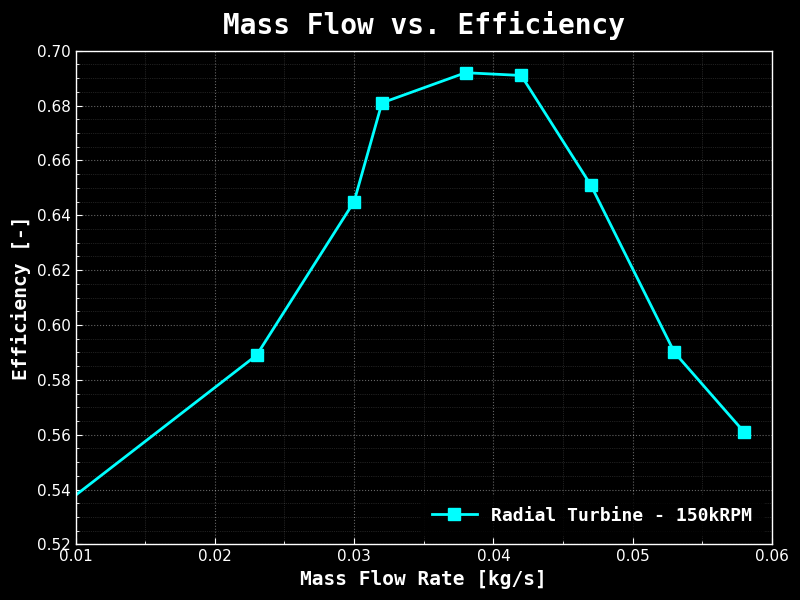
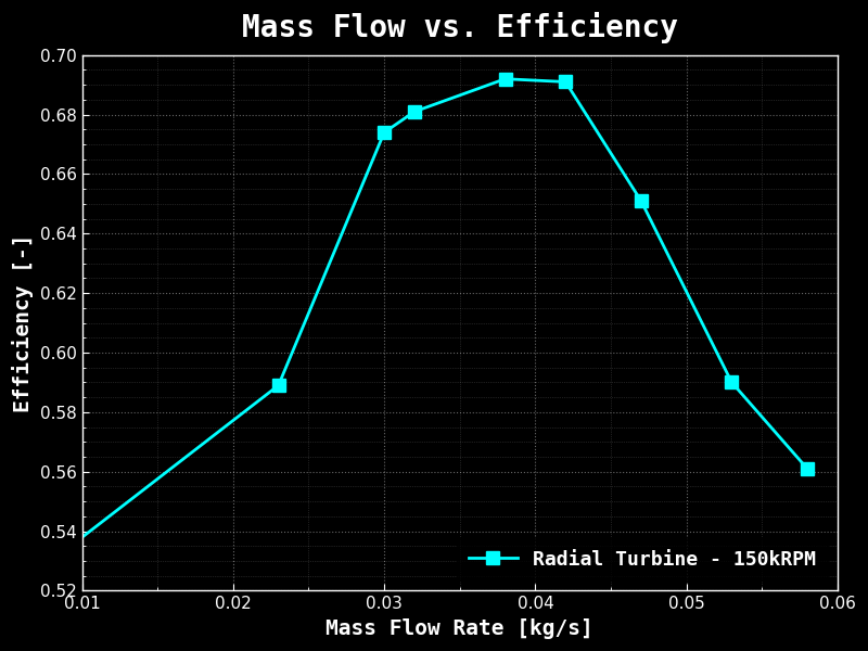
0.03: 0.645 -> 0.674
